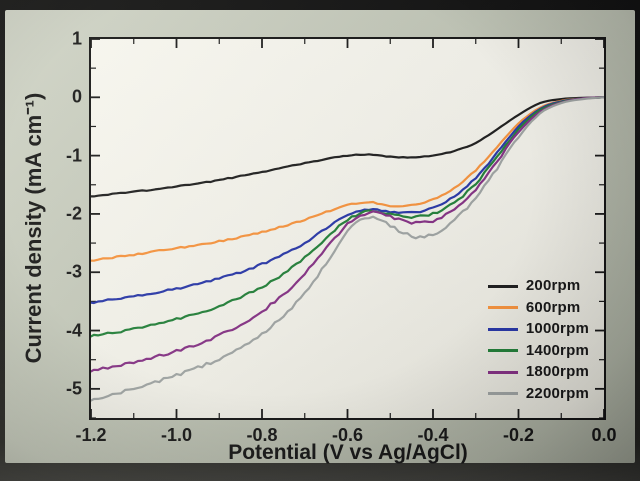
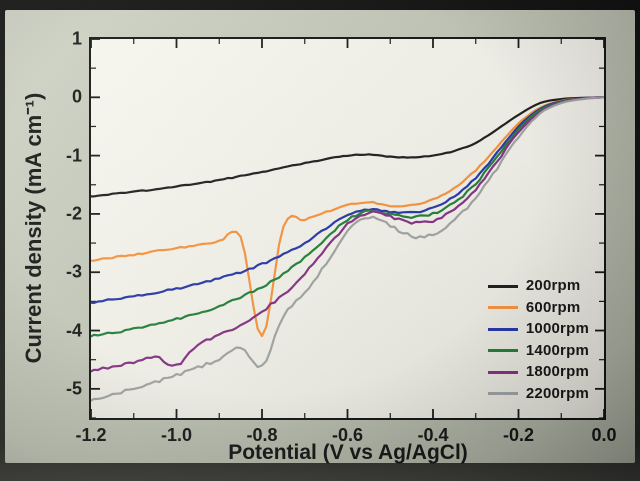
600rpm/-0.8: -2.3 -> -4.1
2200rpm/-0.8: -4.0 -> -4.6
1800rpm/-1.0: -4.3 -> -4.6
